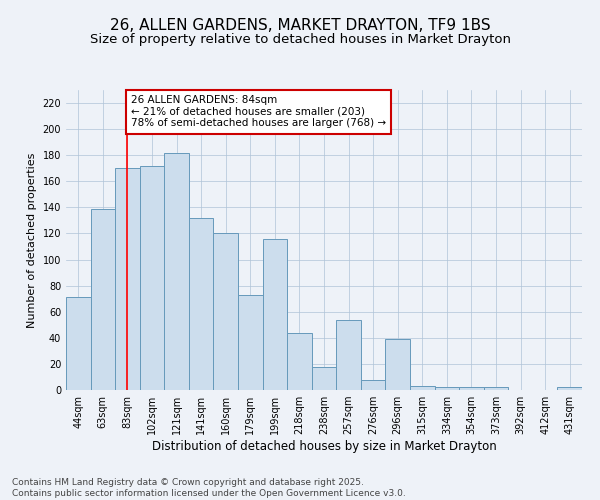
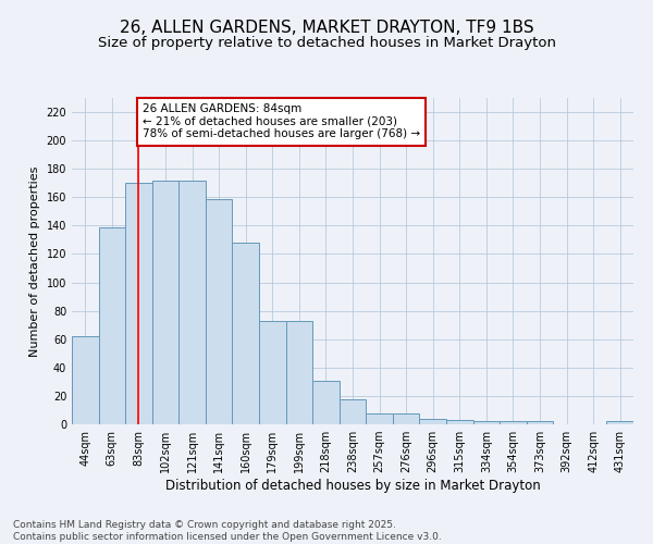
44sqm: 71 -> 62
121sqm: 182 -> 172
141sqm: 132 -> 159
160sqm: 120 -> 128
199sqm: 116 -> 73
218sqm: 44 -> 31
257sqm: 54 -> 8
296sqm: 39 -> 4
